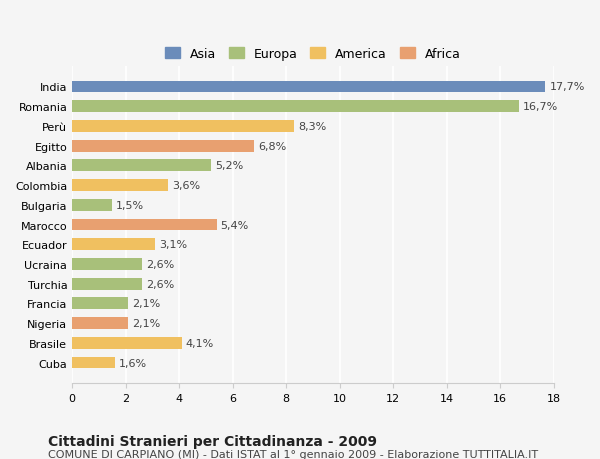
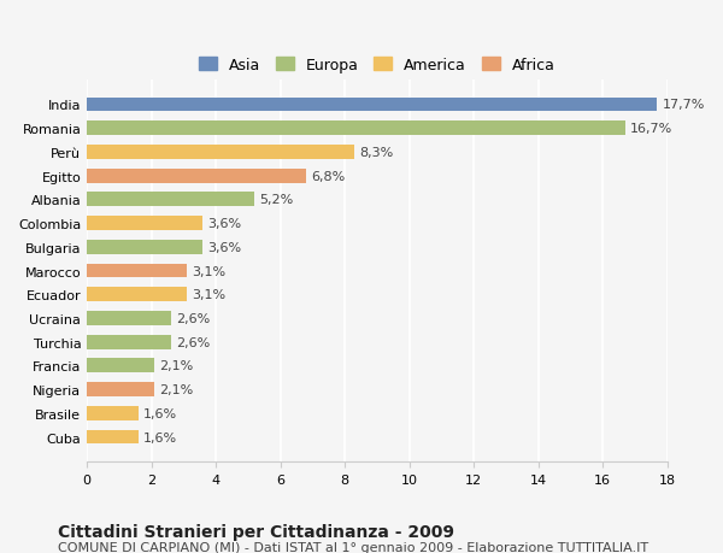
Bulgaria: 1,5% -> 3,6%
Marocco: 5,4% -> 3,1%
Brasile: 4,1% -> 1,6%
